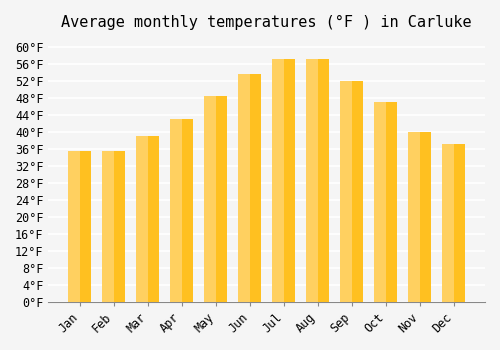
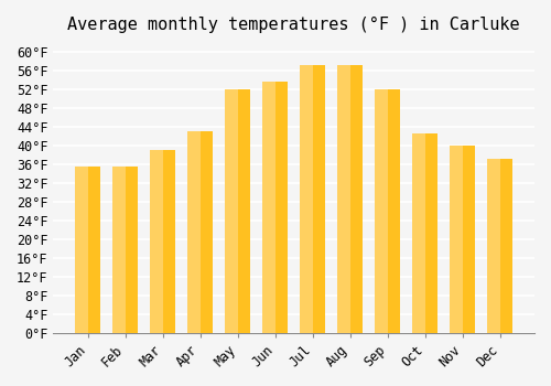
May: 48.5°F -> 52.0°F
Oct: 47.0°F -> 42.5°F
